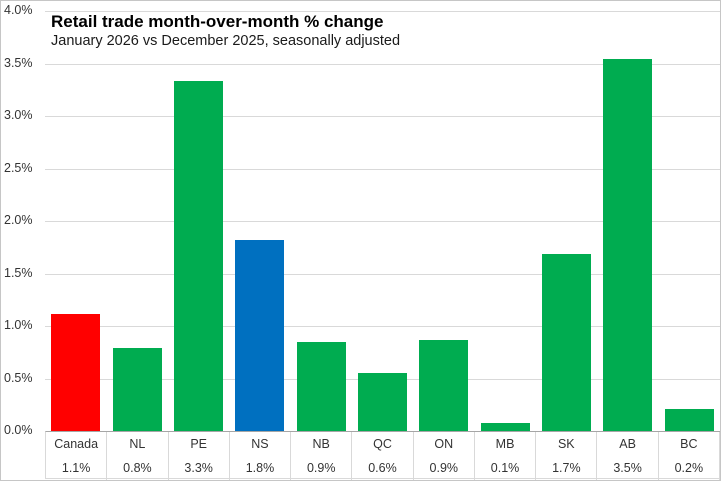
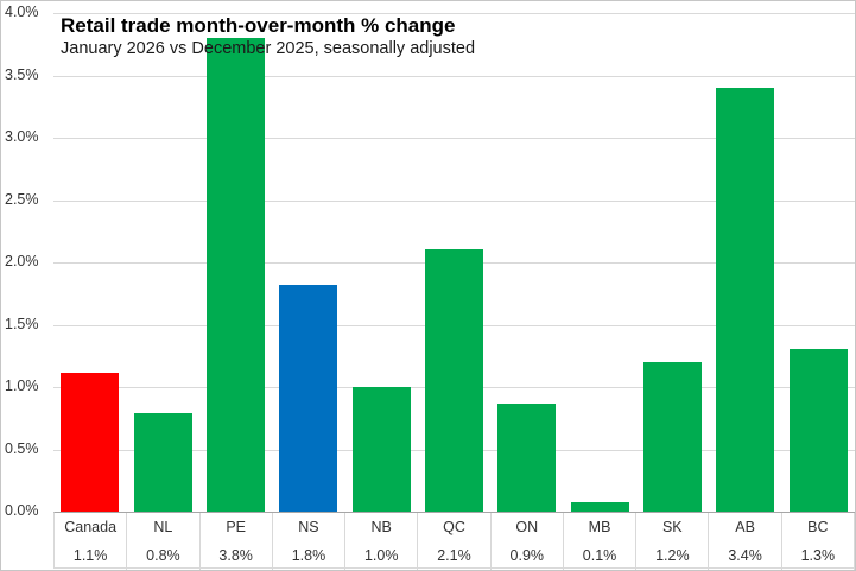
PE: 3.3% -> 3.8%
NB: 0.9% -> 1.0%
QC: 0.6% -> 2.1%
SK: 1.7% -> 1.2%
AB: 3.5% -> 3.4%
BC: 0.2% -> 1.3%
